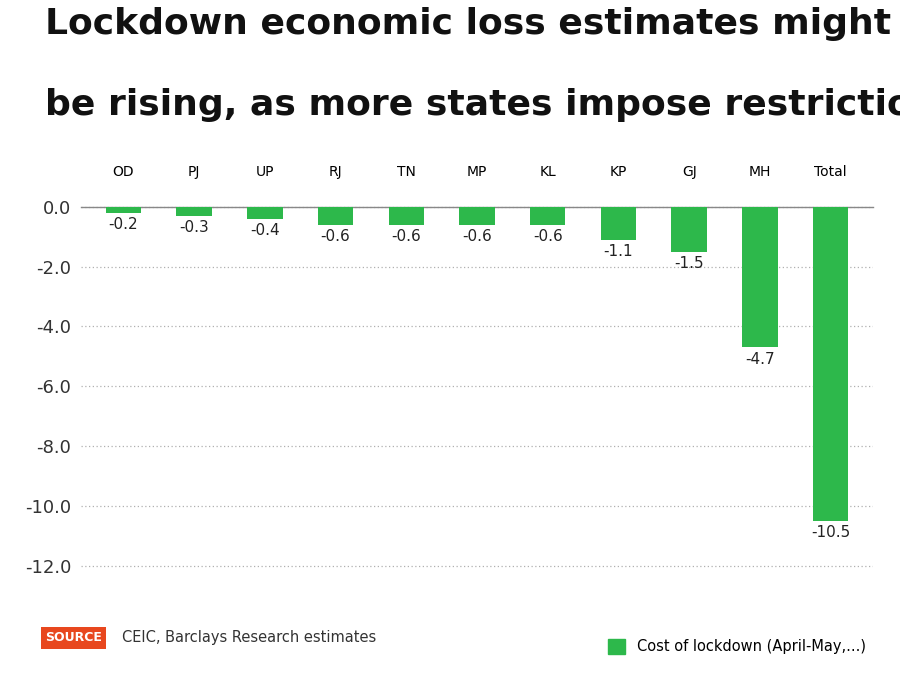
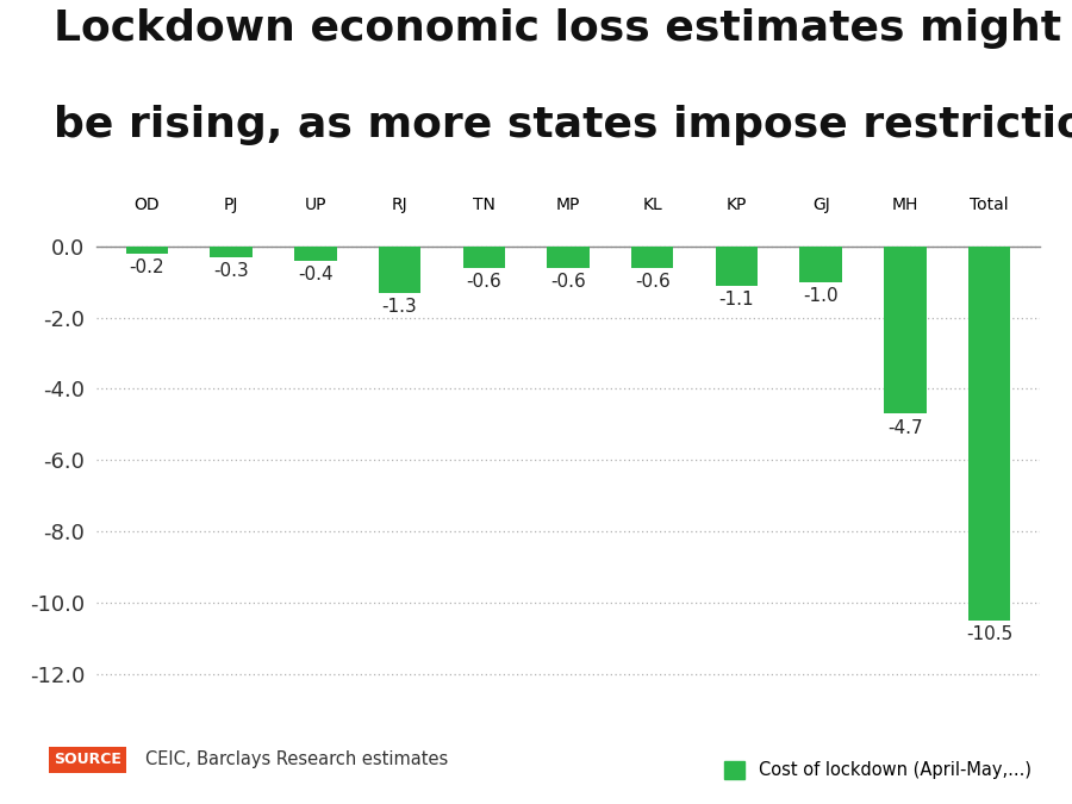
RJ: -0.6 -> -1.3
GJ: -1.5 -> -1.0
